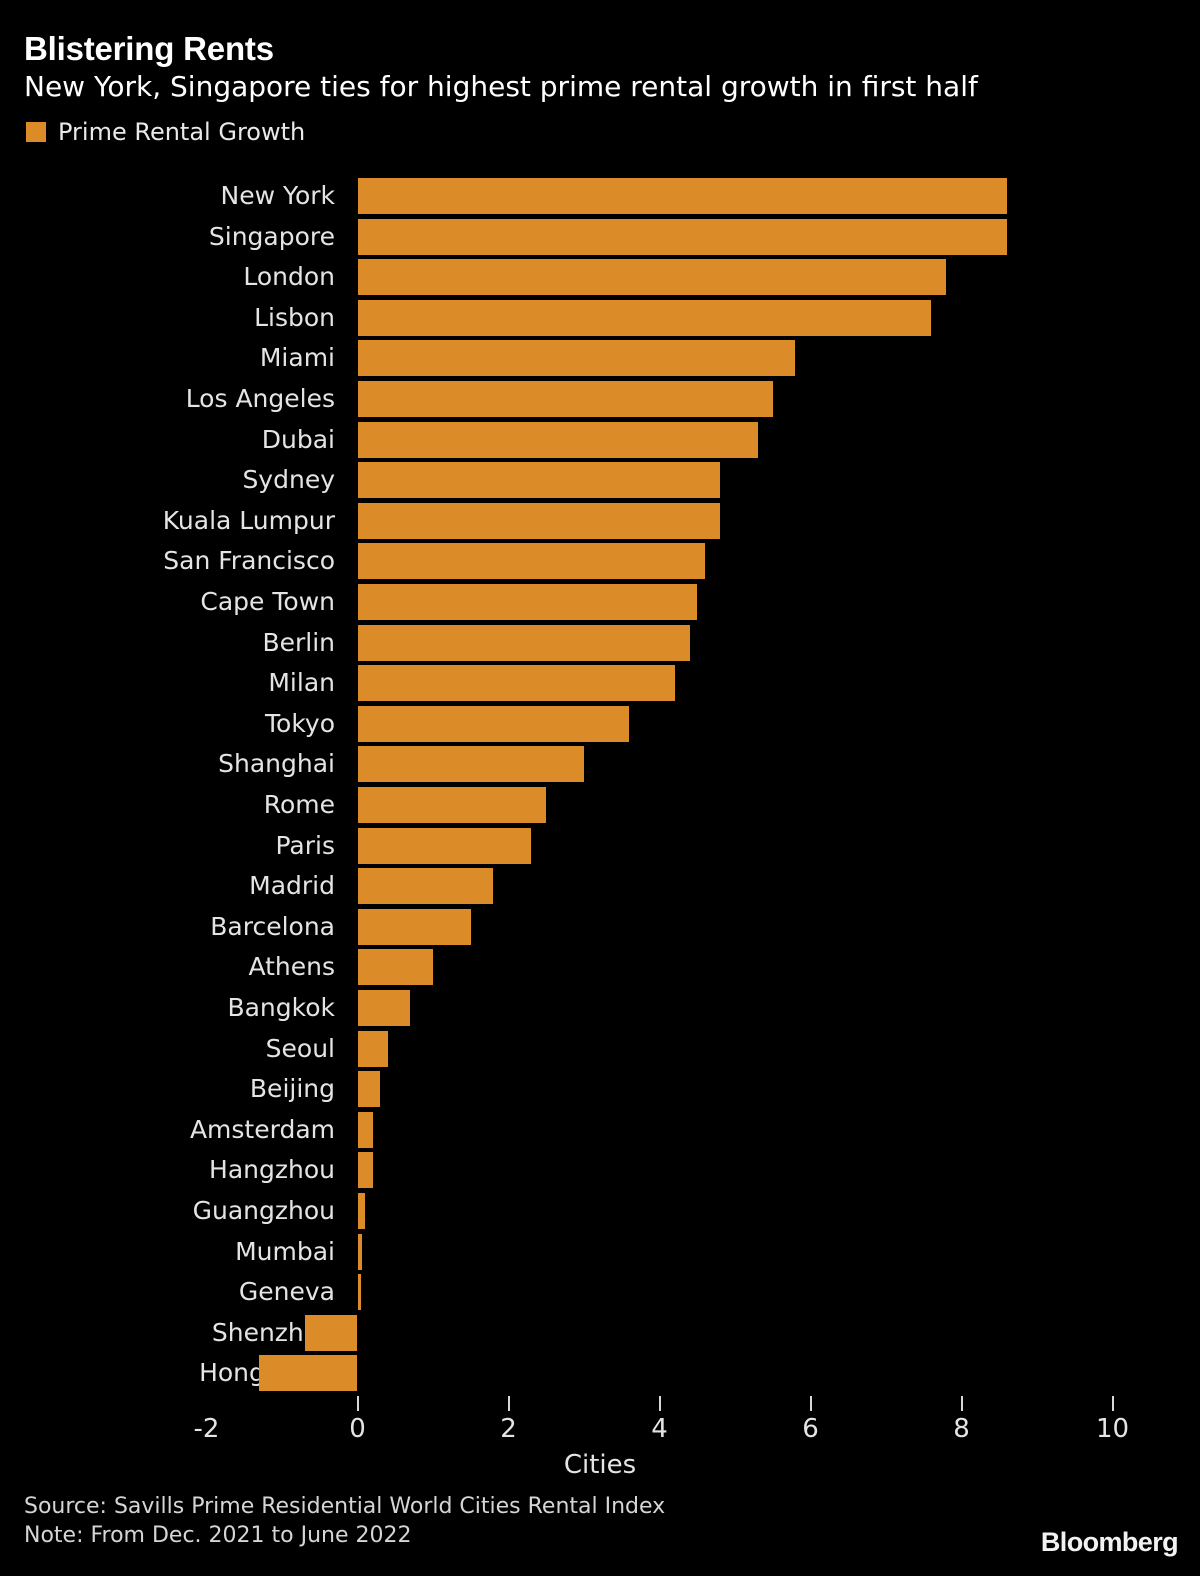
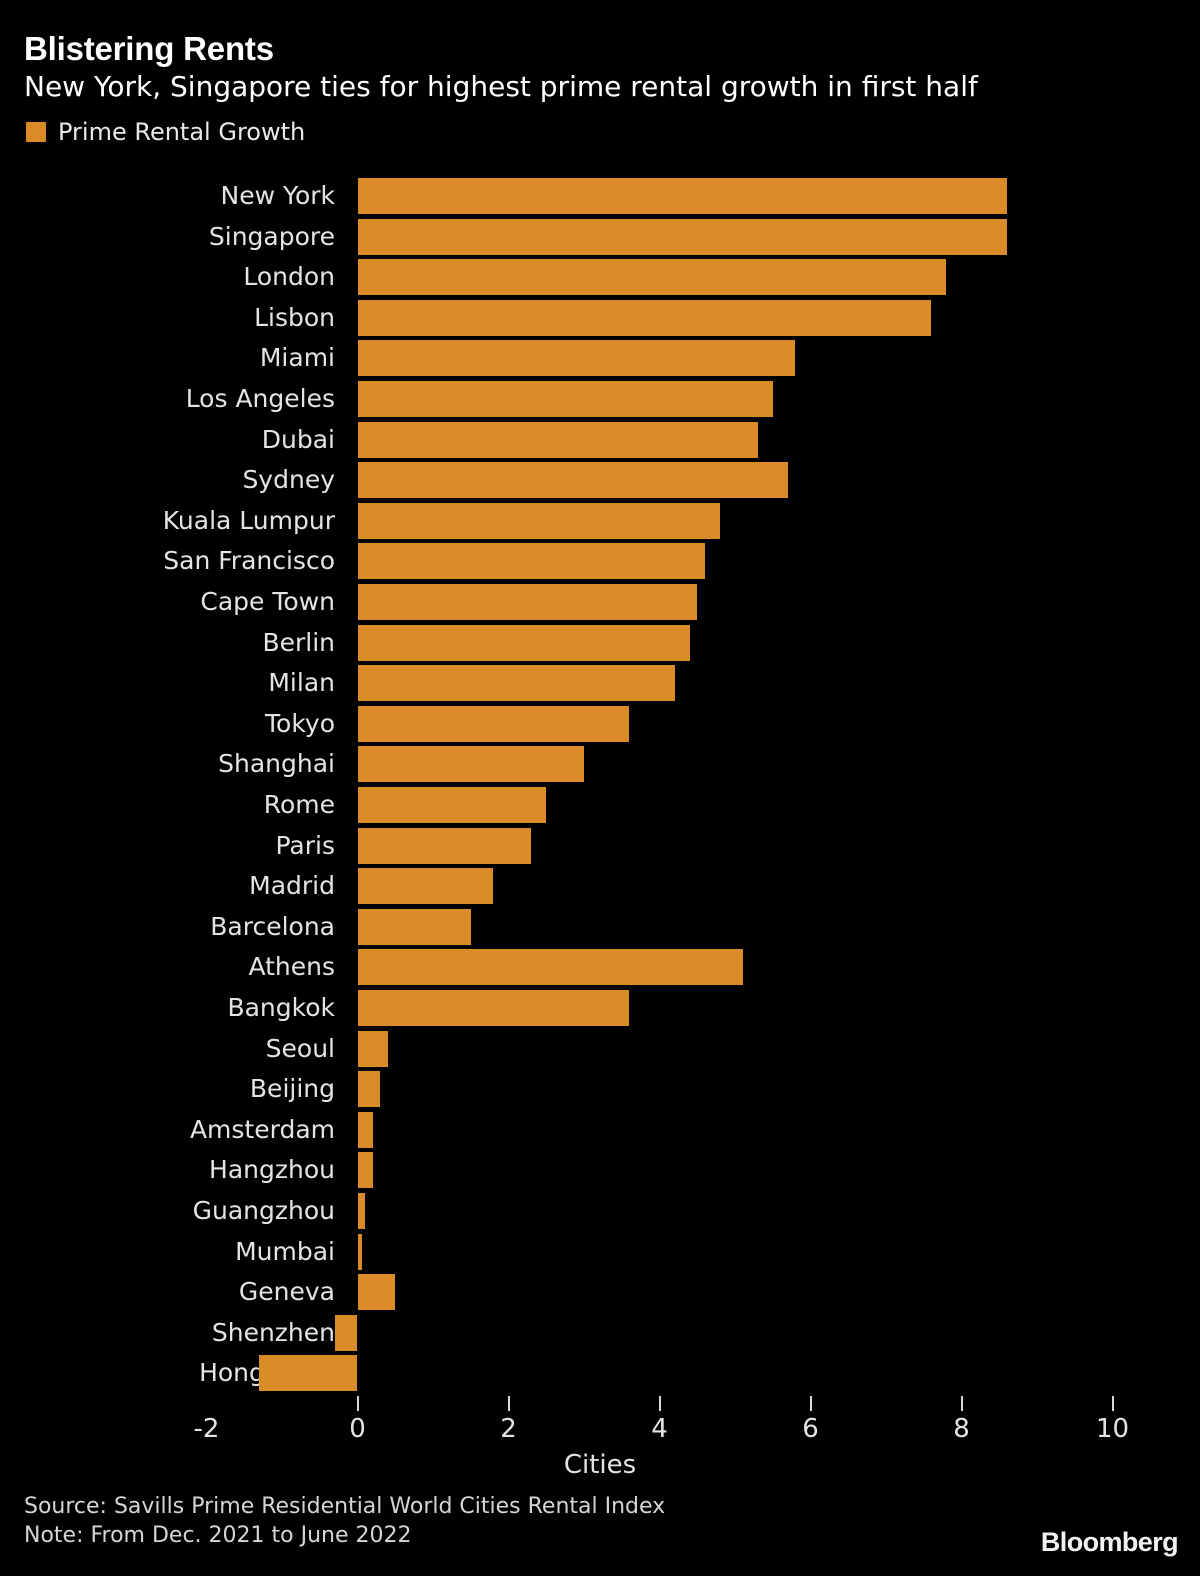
Sydney: 4.8 -> 5.7
Athens: 1.0 -> 5.1
Bangkok: 0.7 -> 3.6
Geneva: 0.1 -> 0.5
Shenzhen: -0.7 -> -0.3
